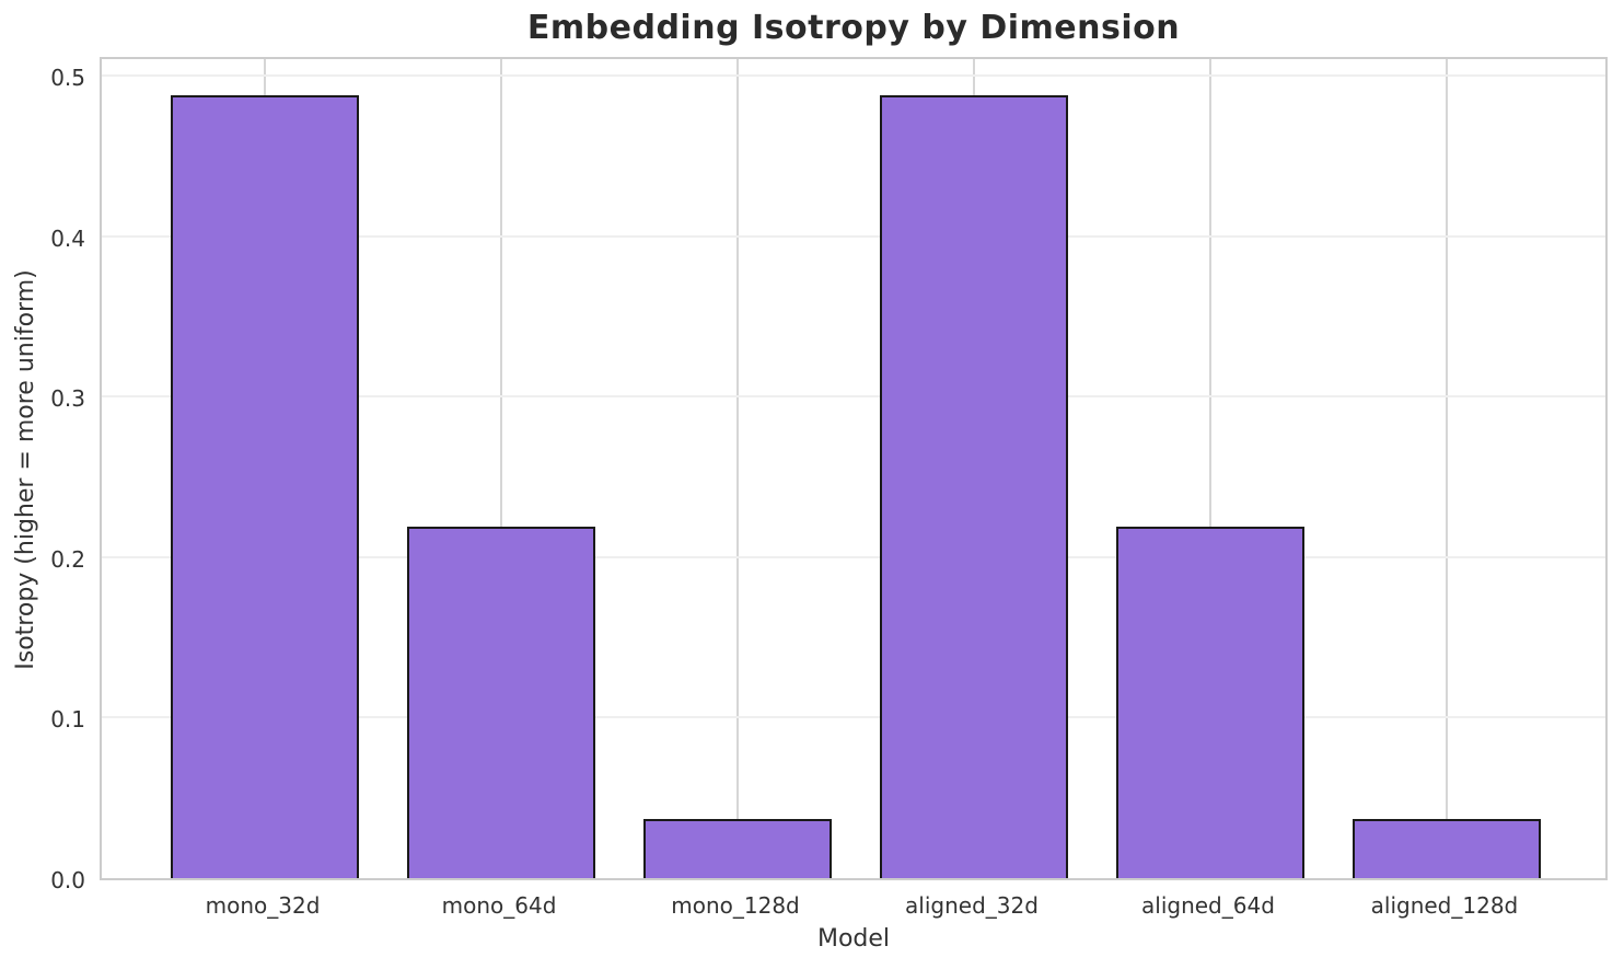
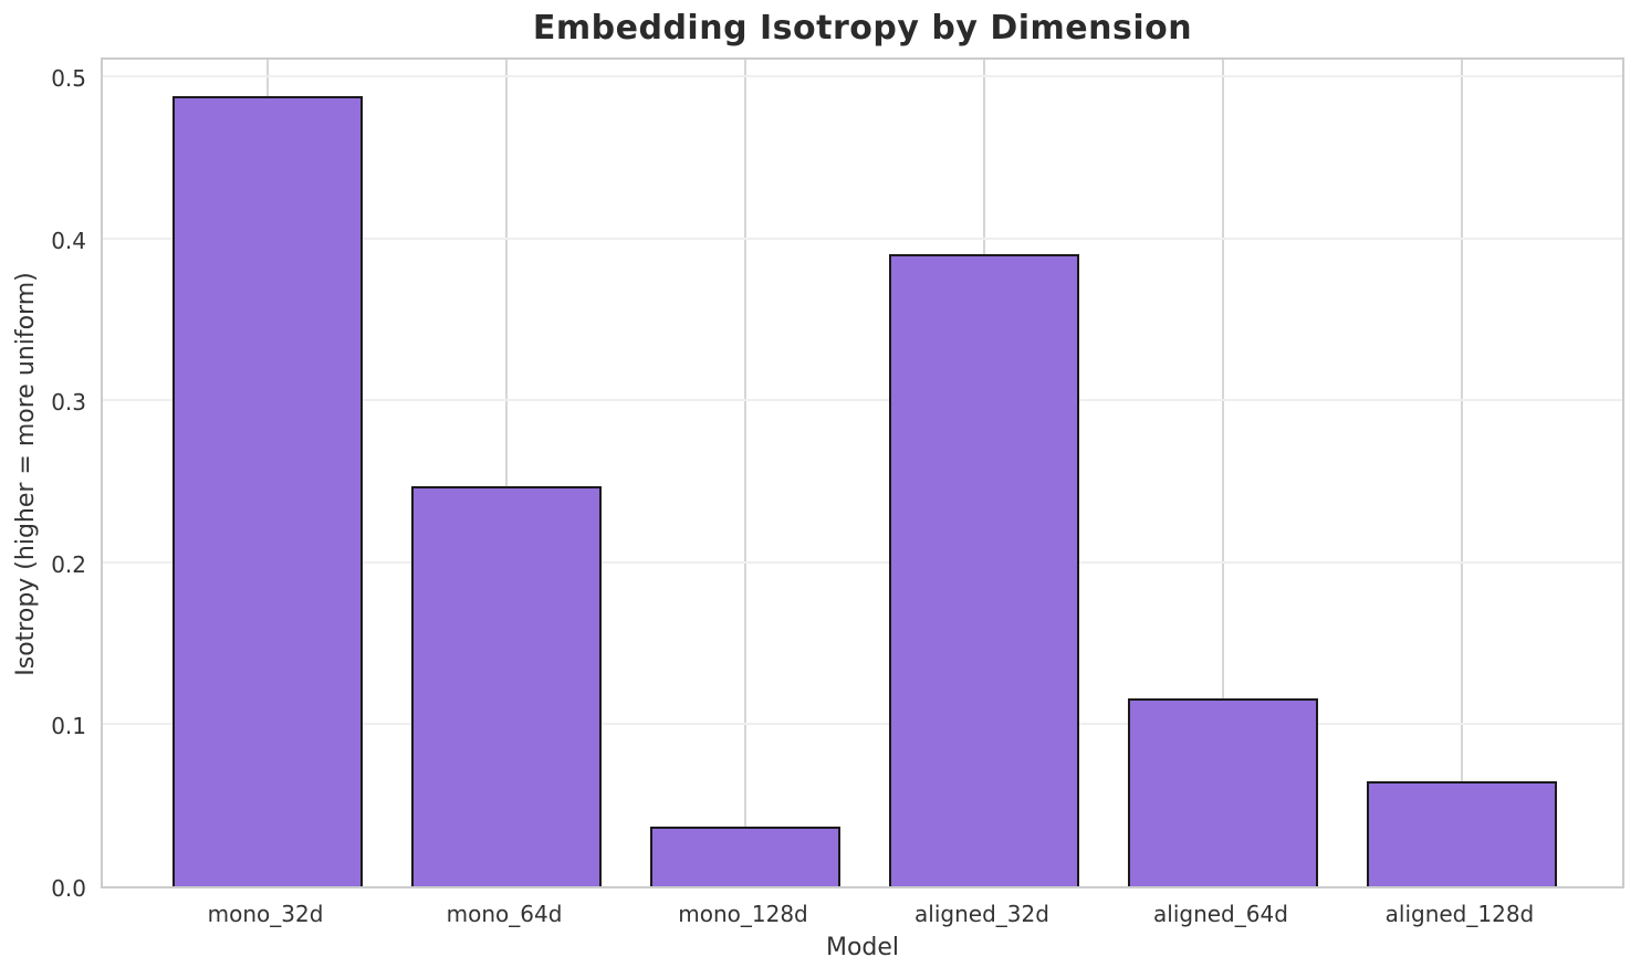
mono_64d: 0.219 -> 0.247
aligned_32d: 0.488 -> 0.390
aligned_64d: 0.219 -> 0.116
aligned_128d: 0.037 -> 0.065
